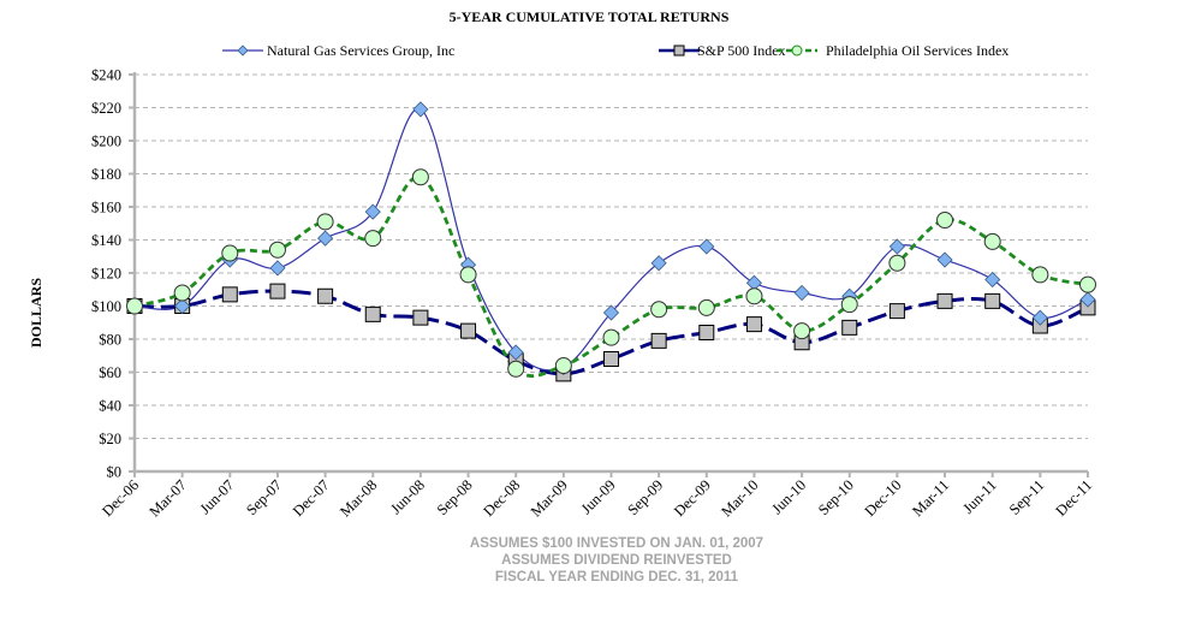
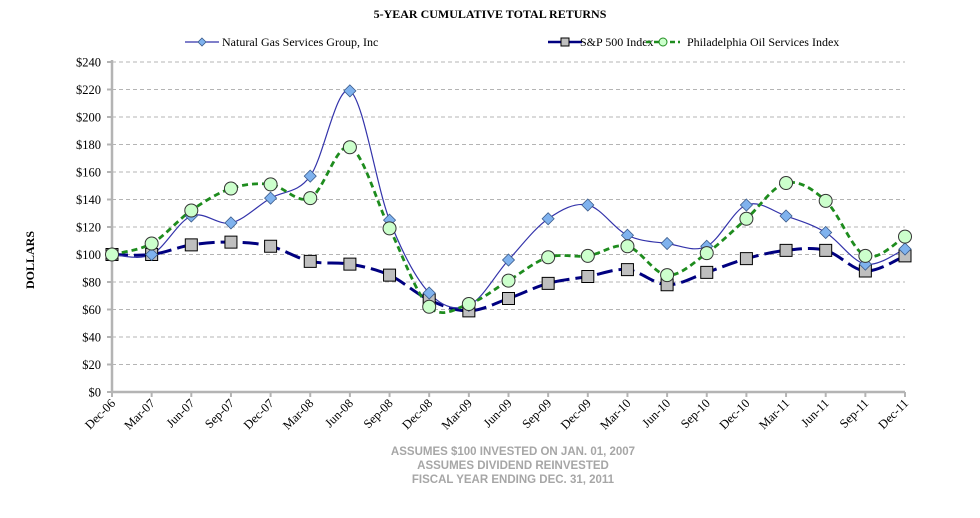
Philadelphia Oil Services Index/Sep-07: $134 -> $148
Philadelphia Oil Services Index/Sep-11: $119 -> $99
